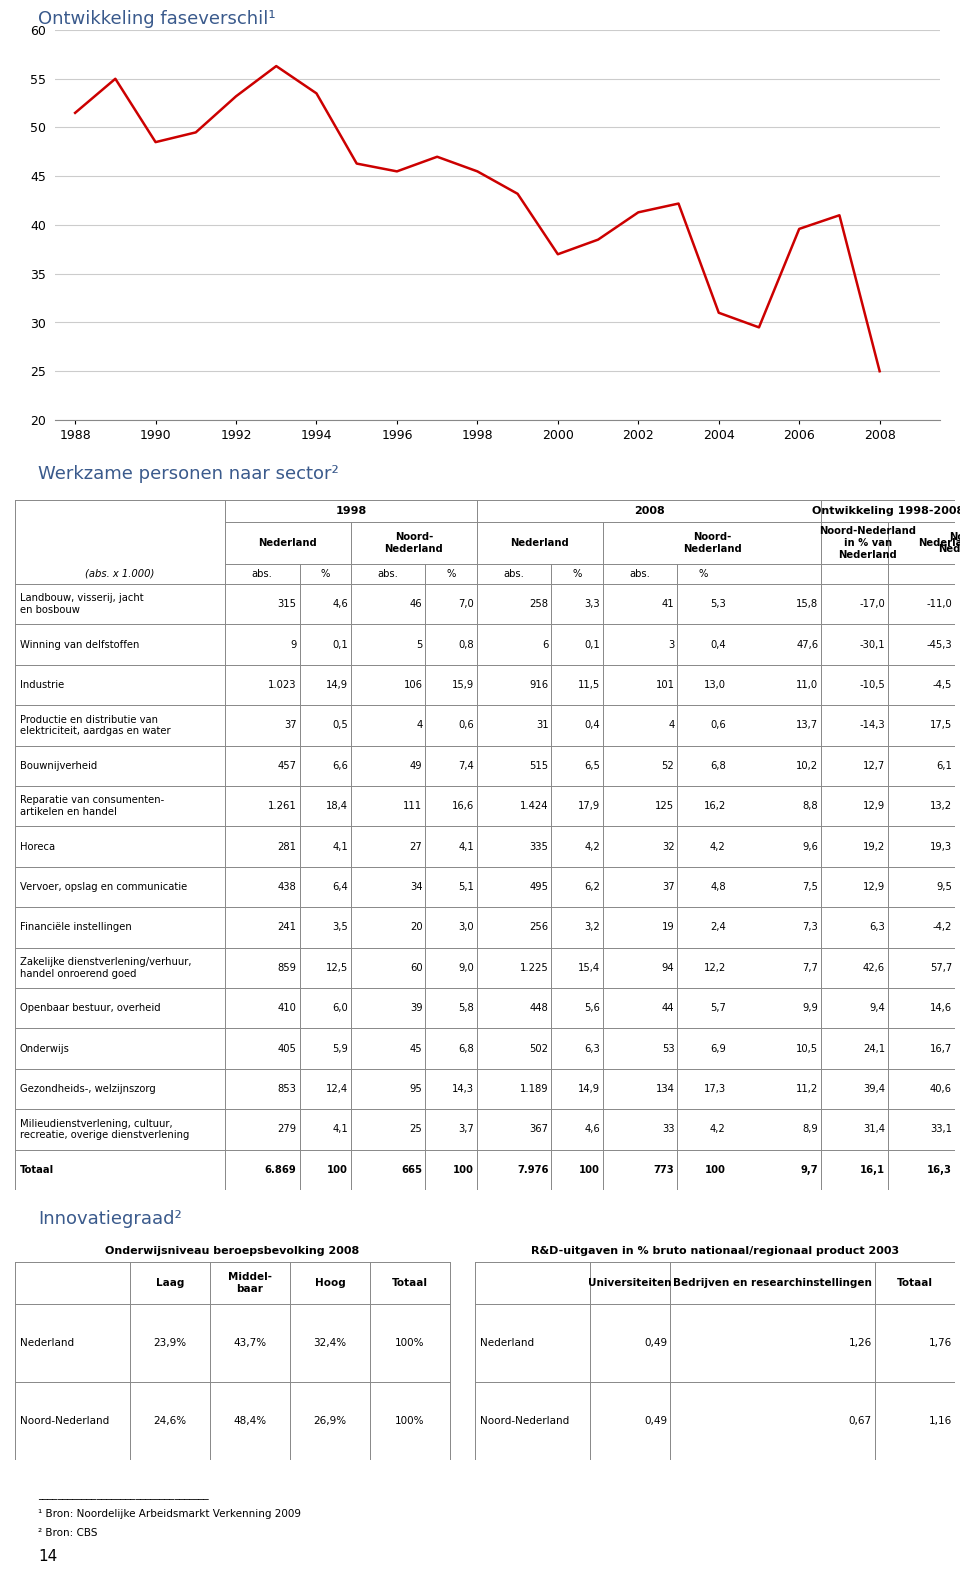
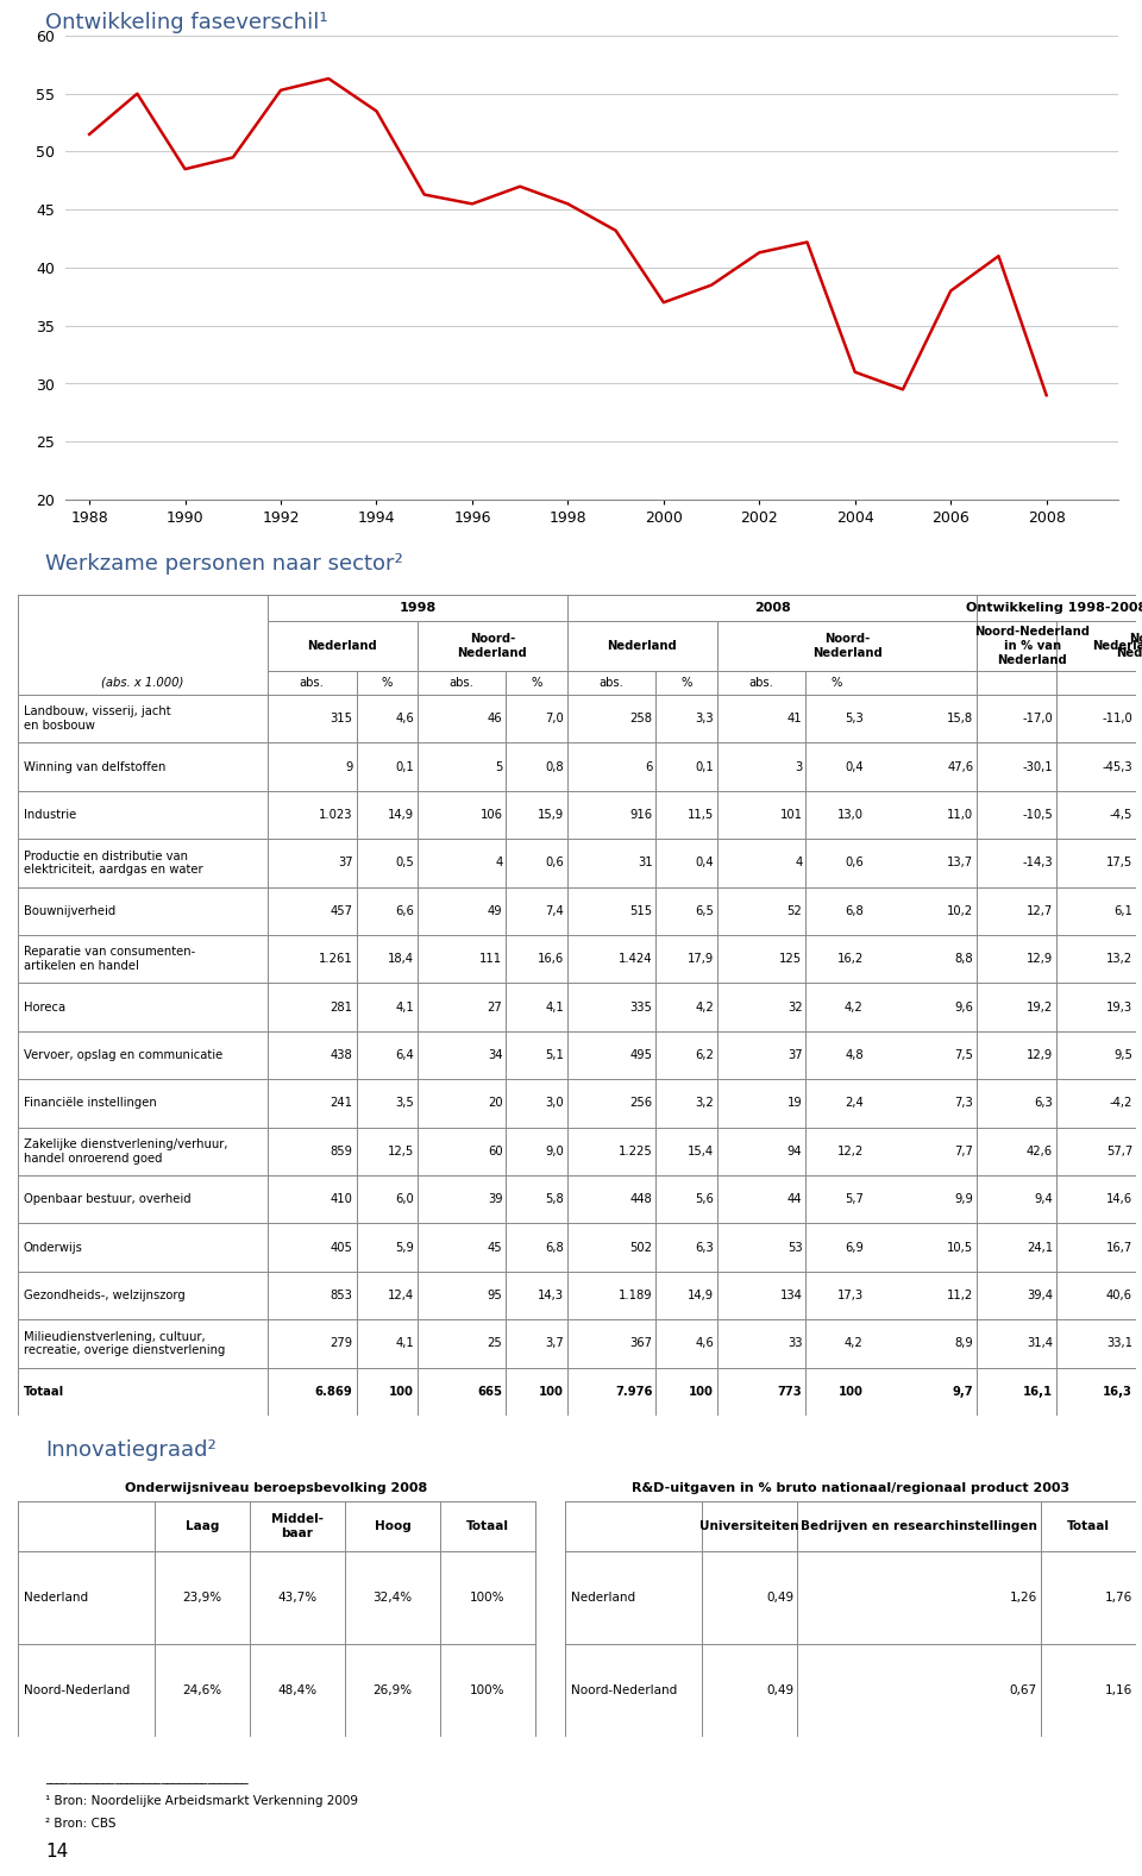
1992: 53.2 -> 55.3
2006: 39.6 -> 38.0
2008: 25.0 -> 29.0
